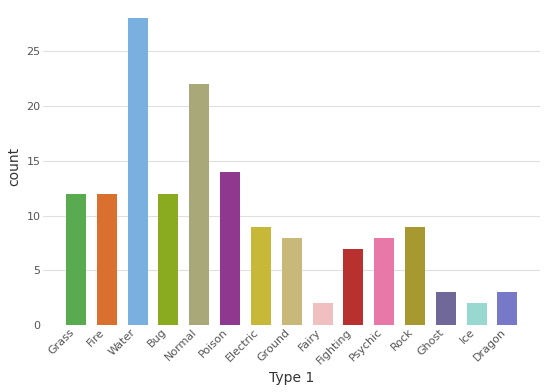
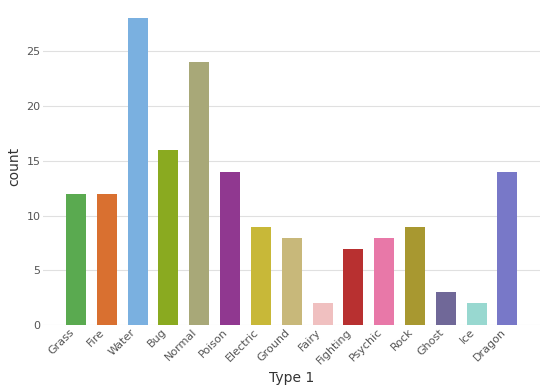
Bug: 12 -> 16
Normal: 22 -> 24
Dragon: 3 -> 14
